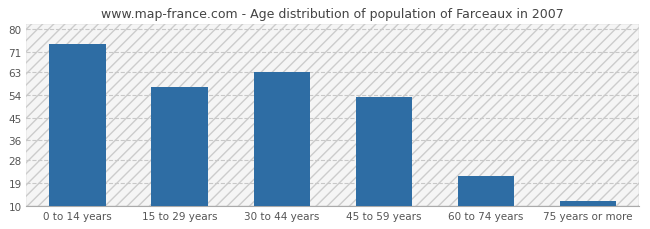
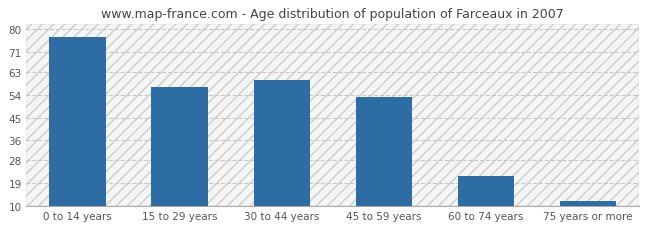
0 to 14 years: 74 -> 77
30 to 44 years: 63 -> 60
